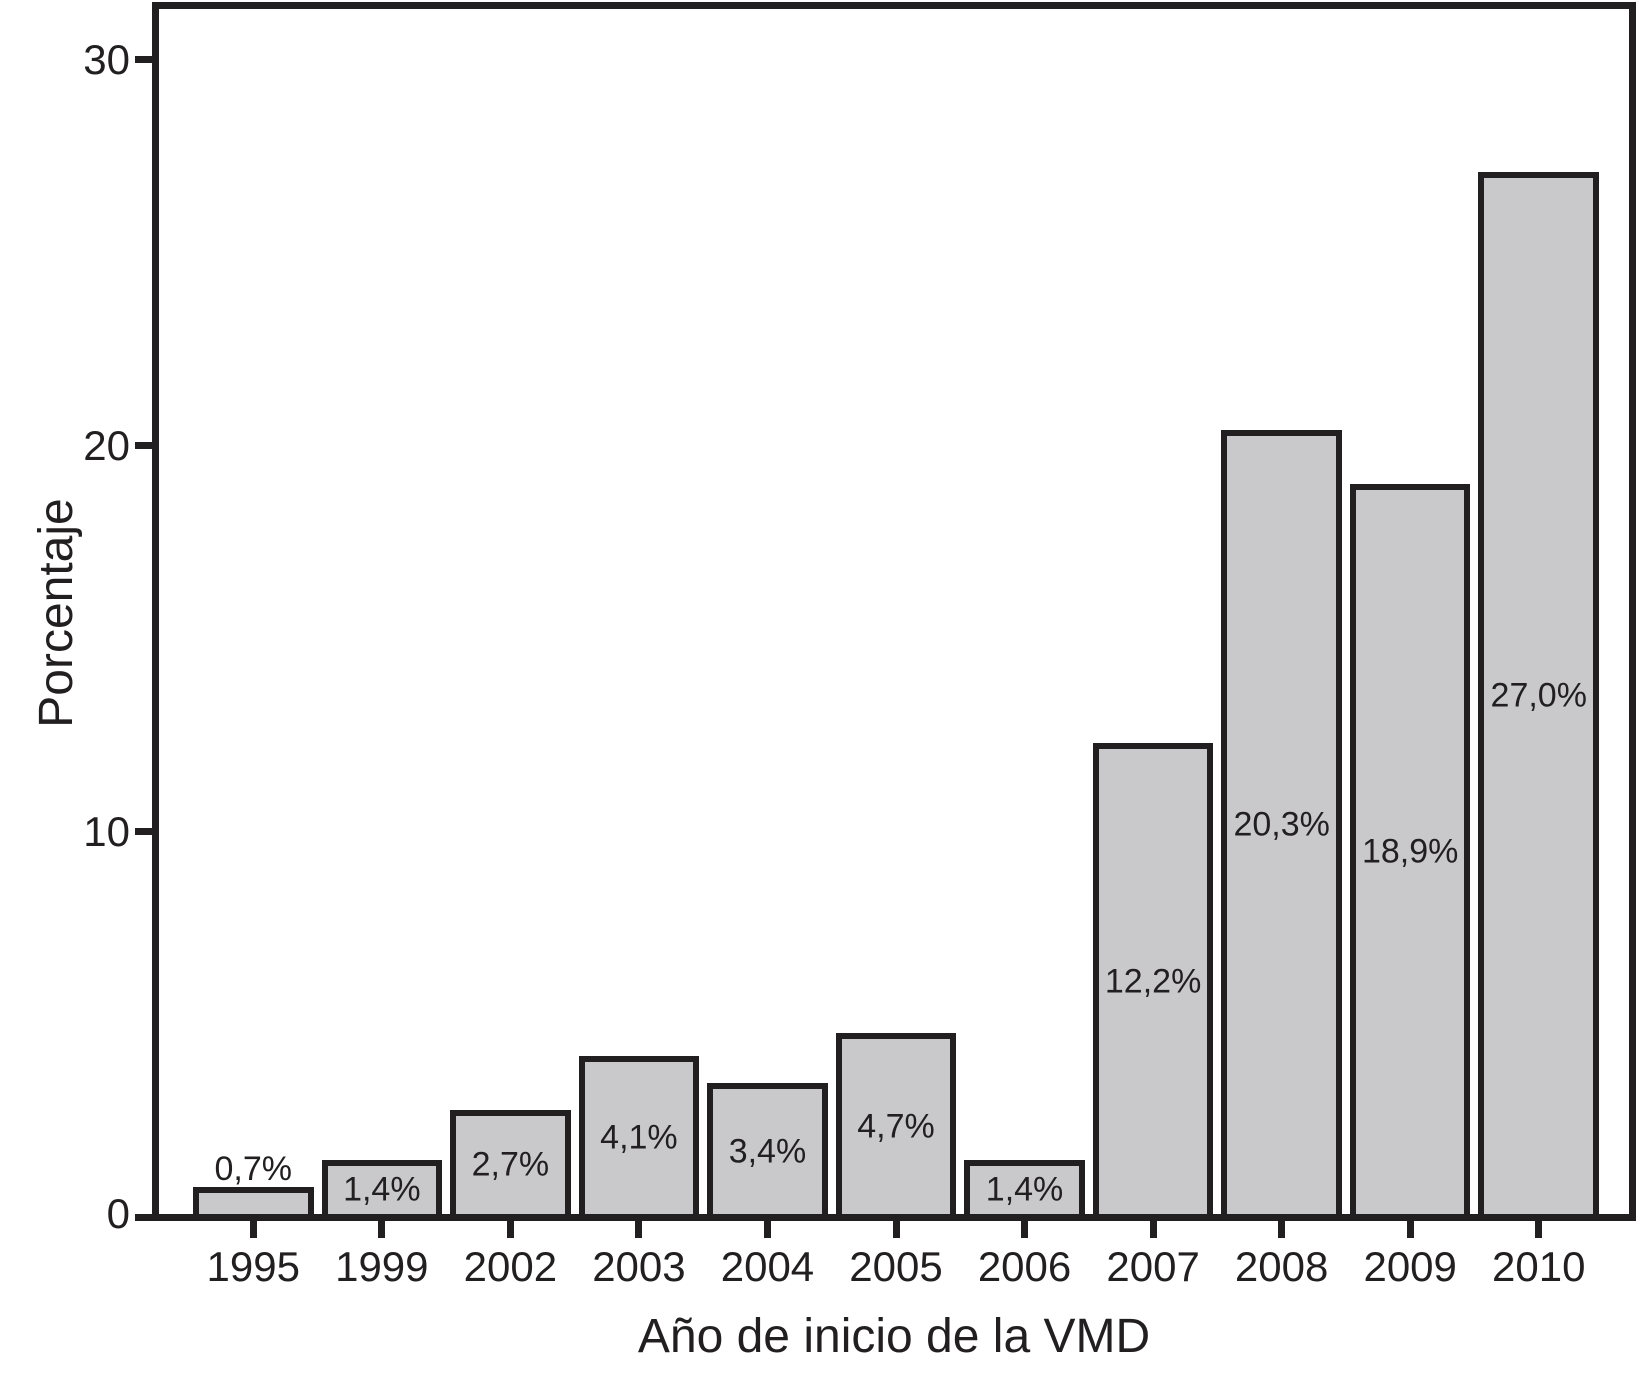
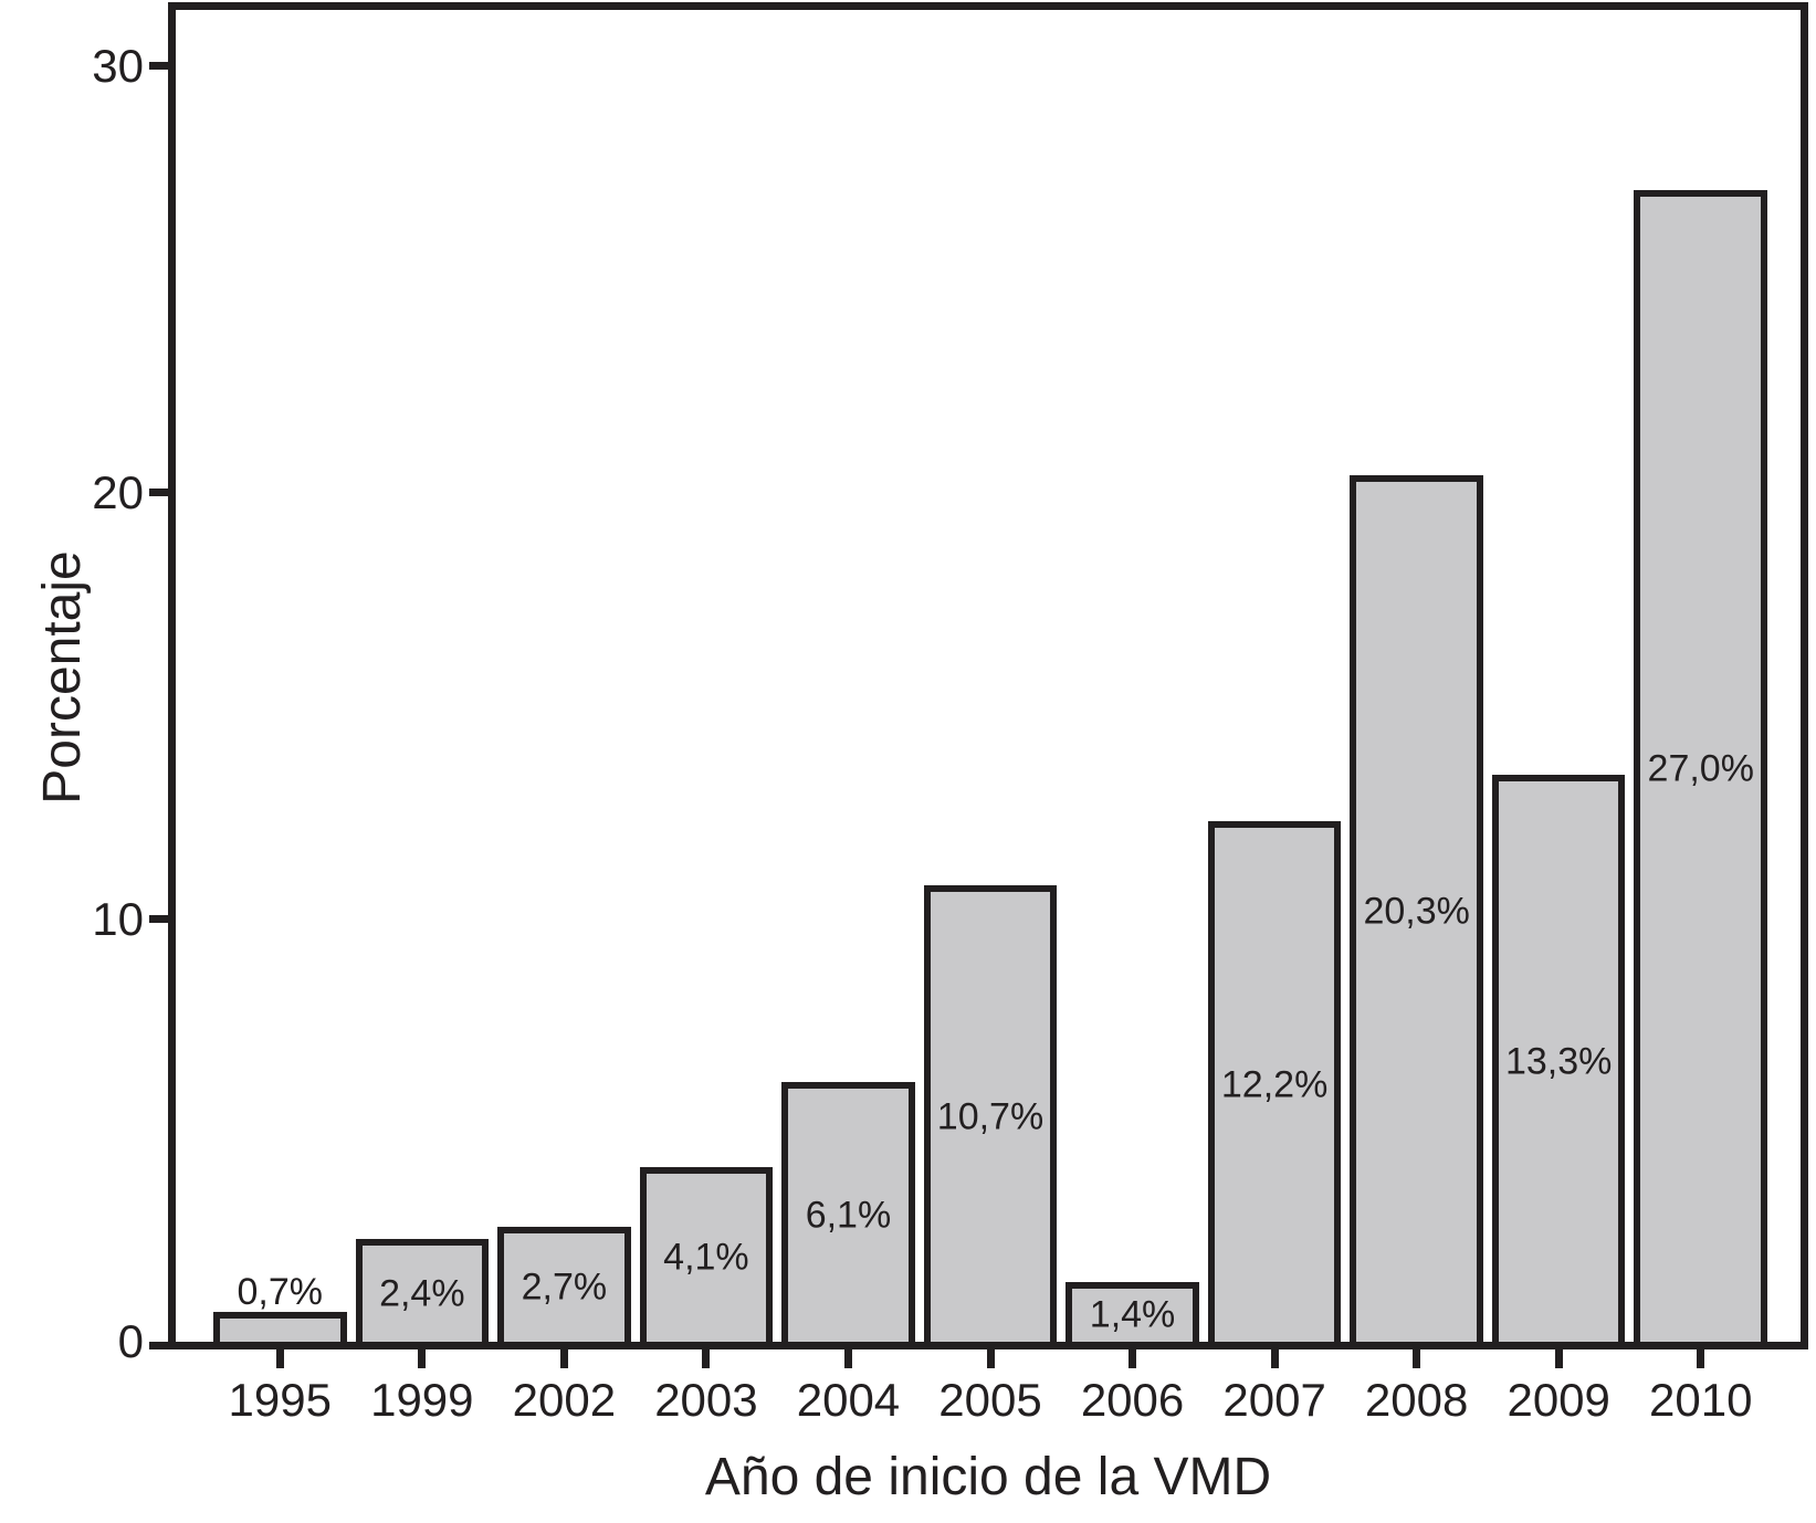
1999: 1,4% -> 2,4%
2004: 3,4% -> 6,1%
2005: 4,7% -> 10,7%
2009: 18,9% -> 13,3%
